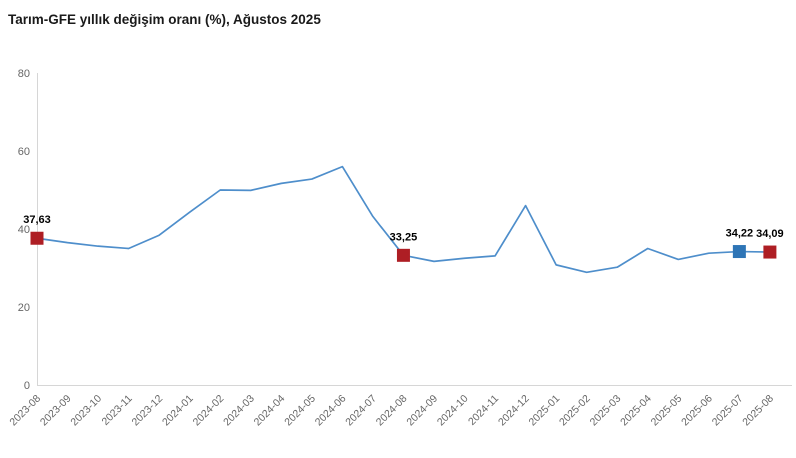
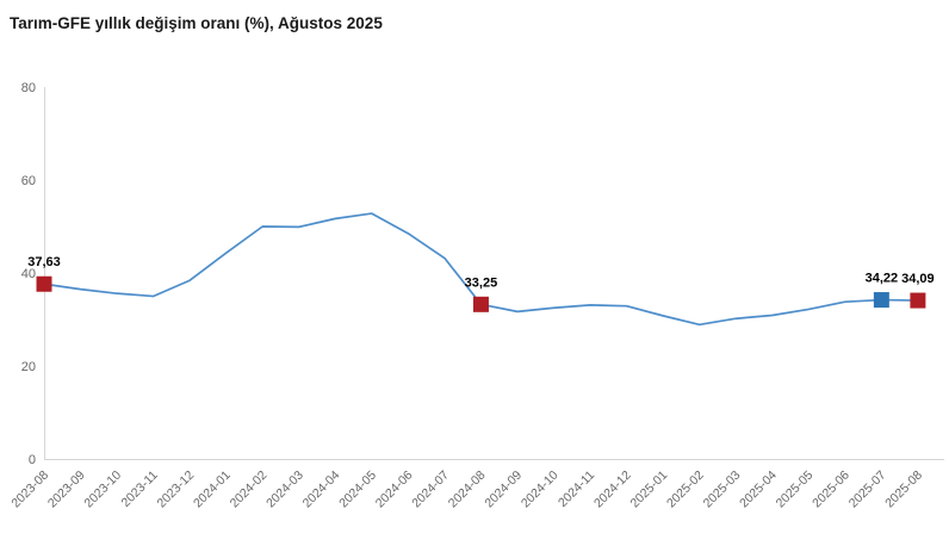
2024-06: 56 -> 48
2024-12: 46 -> 33
2025-04: 35 -> 31
